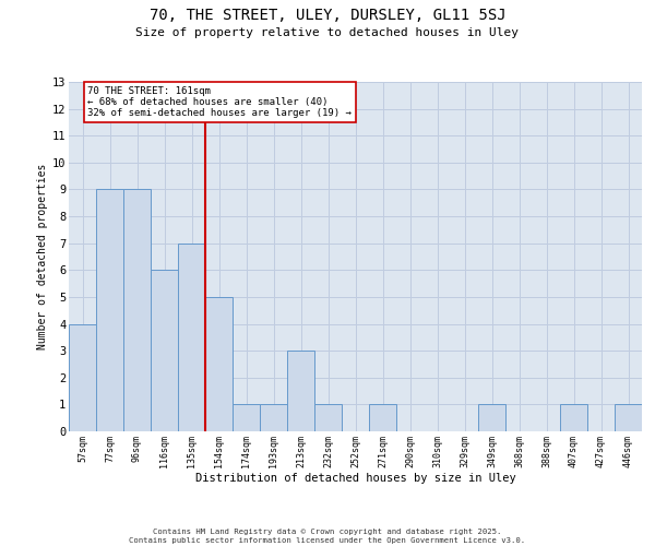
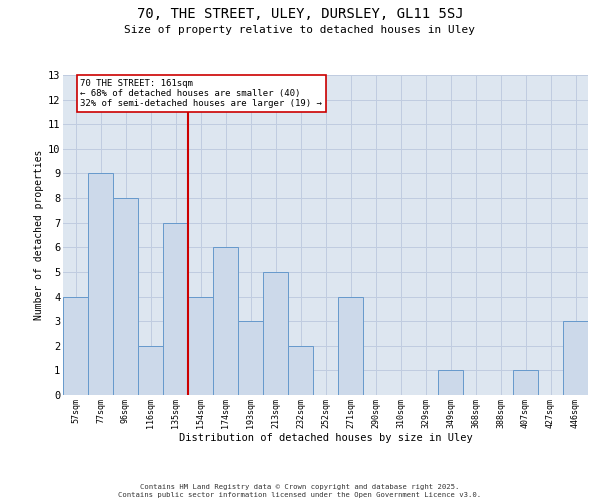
96sqm: 9 -> 8
116sqm: 6 -> 2
154sqm: 5 -> 4
174sqm: 1 -> 6
193sqm: 1 -> 3
213sqm: 3 -> 5
232sqm: 1 -> 2
271sqm: 1 -> 4
446sqm: 1 -> 3
